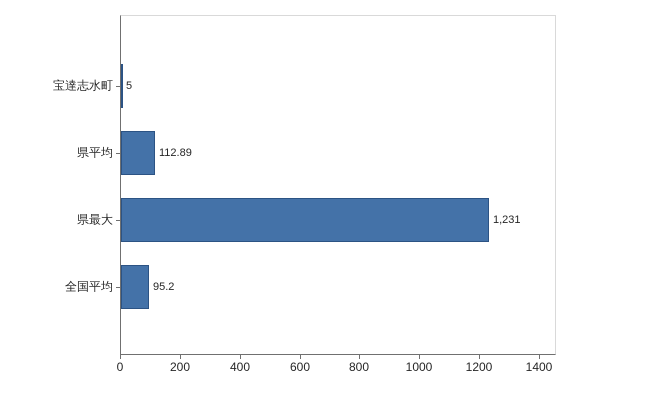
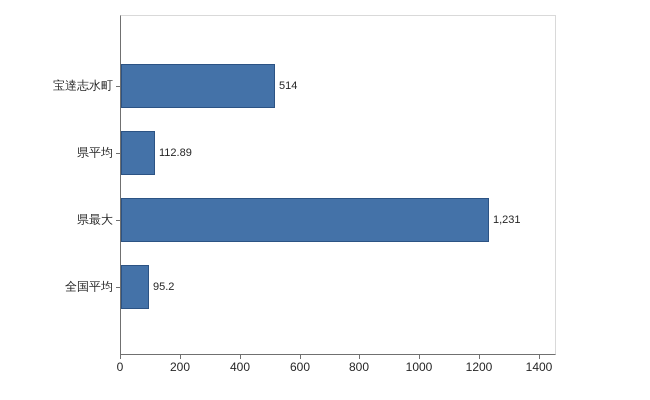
宝達志水町: 5 -> 514
